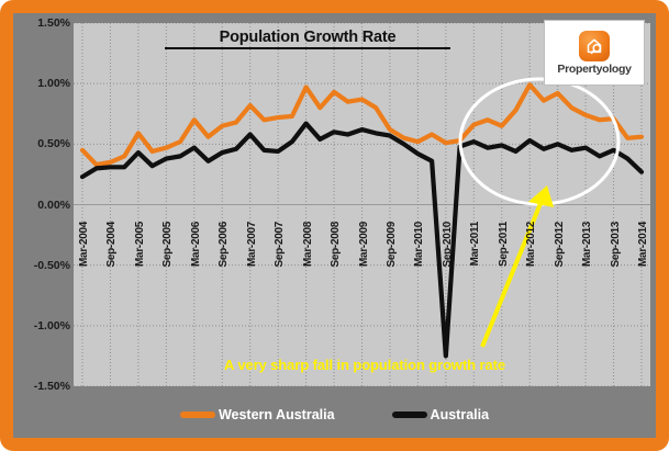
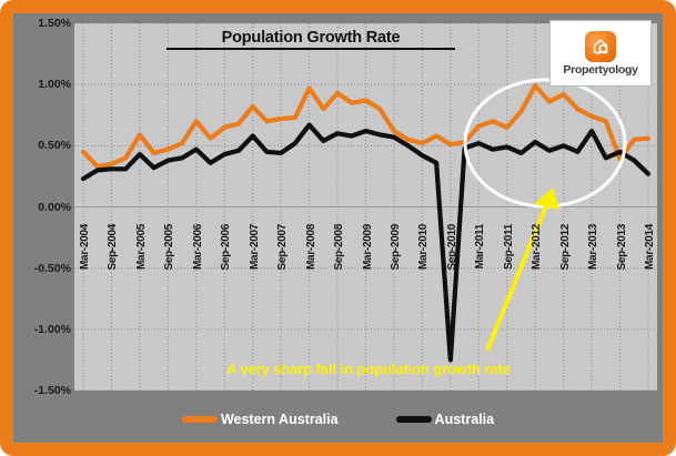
Australia/Mar-2013: 0.47% -> 0.62%
Western Australia/Sep-2013: 0.71% -> 0.39%
